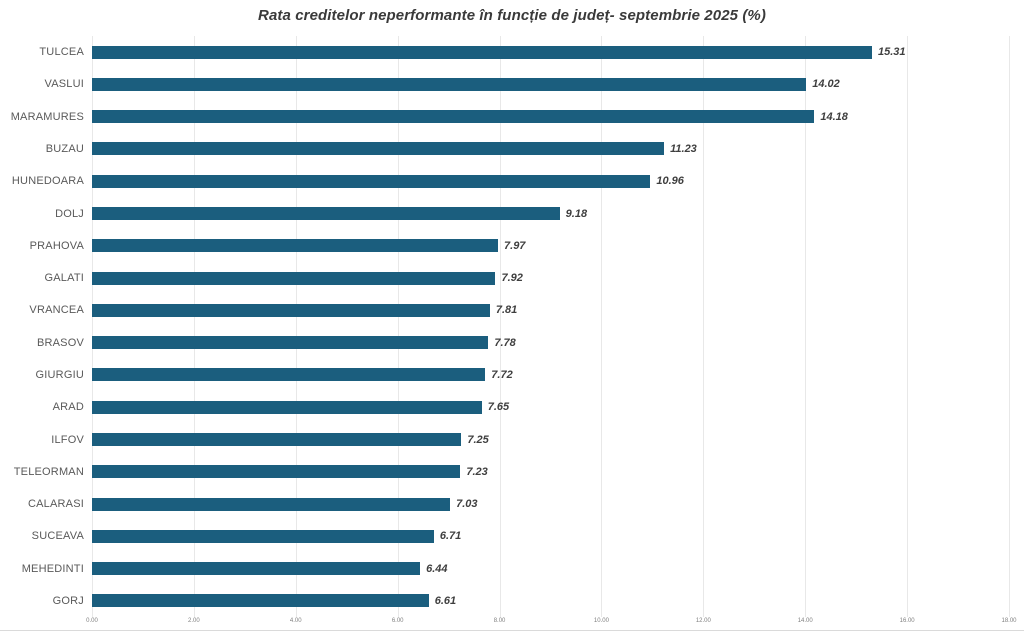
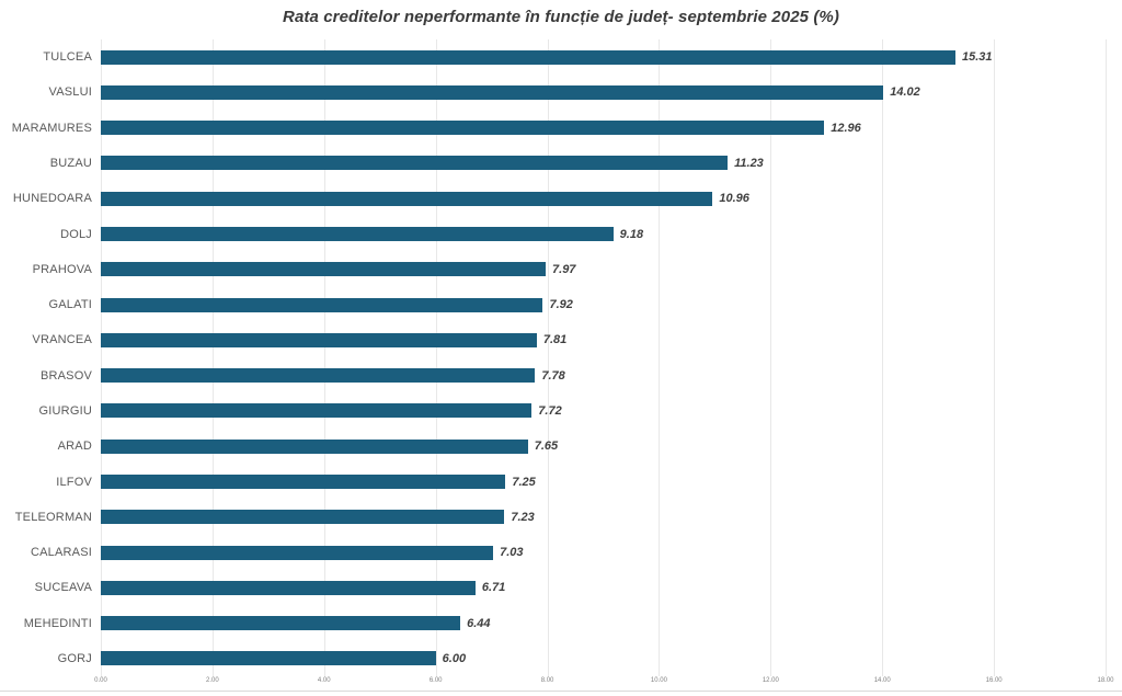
MARAMURES: 14.18 -> 12.96
GORJ: 6.61 -> 6.00
